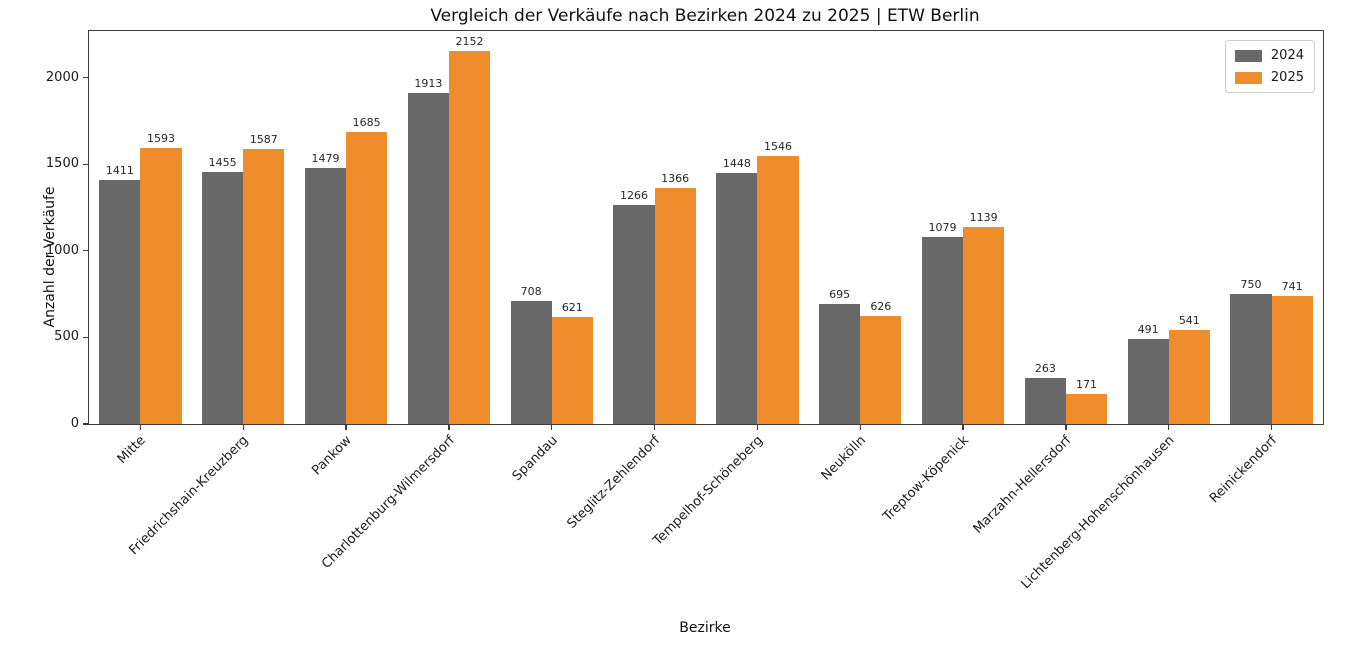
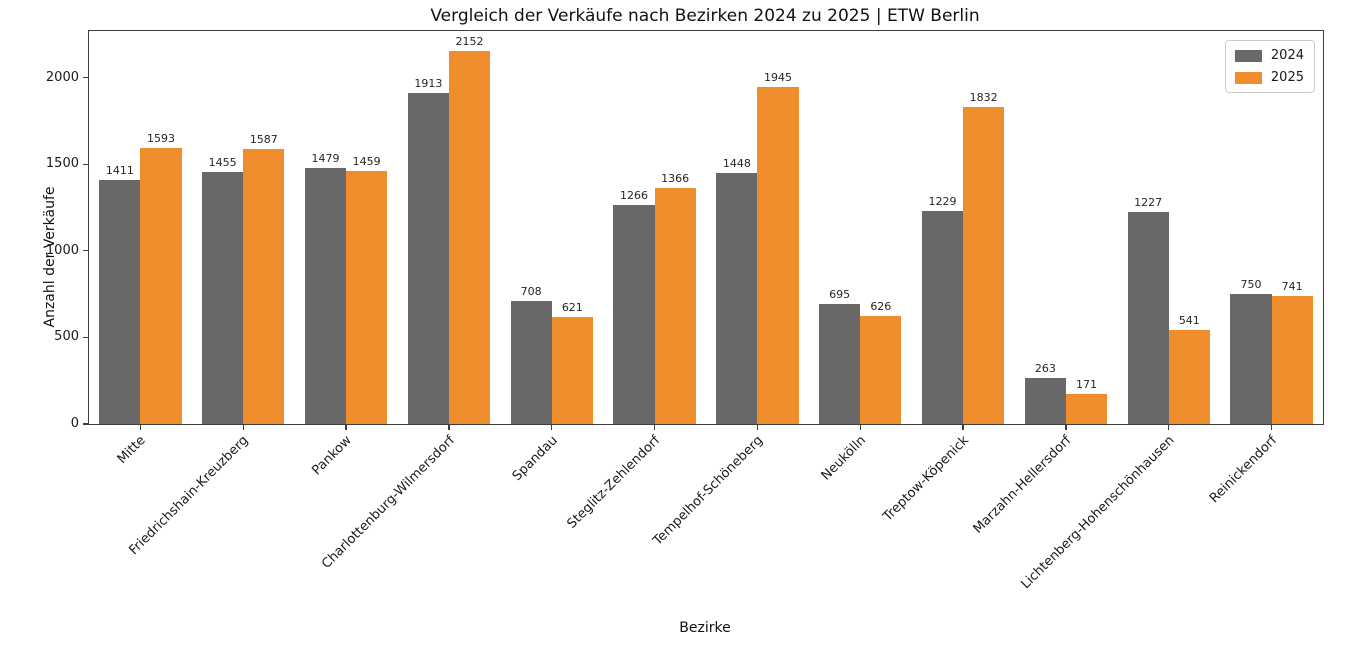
2025/Pankow: 1685 -> 1459
2025/Tempelhof-Schöneberg: 1546 -> 1945
2024/Treptow-Köpenick: 1079 -> 1229
2025/Treptow-Köpenick: 1139 -> 1832
2024/Lichtenberg-Hohenschönhausen: 491 -> 1227
